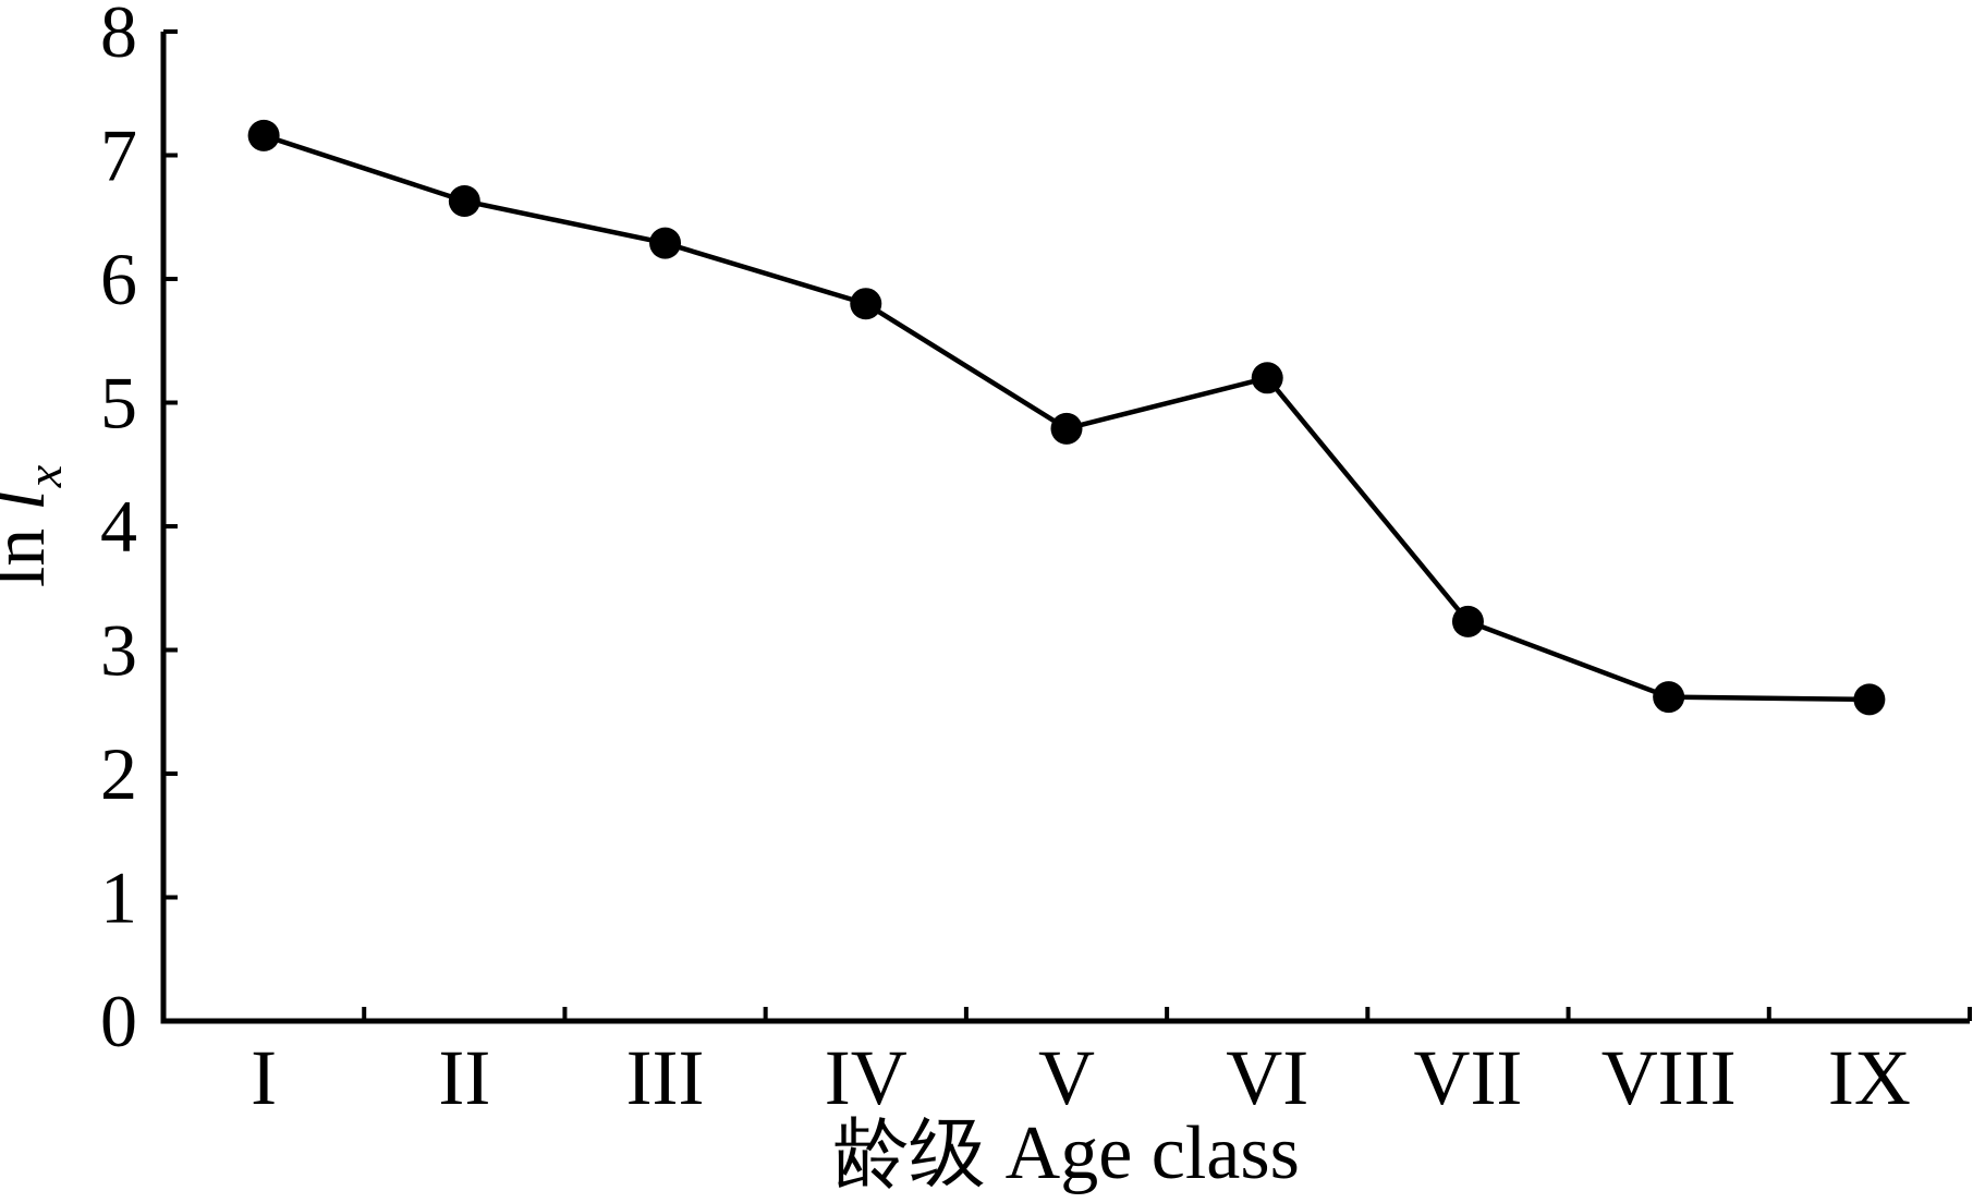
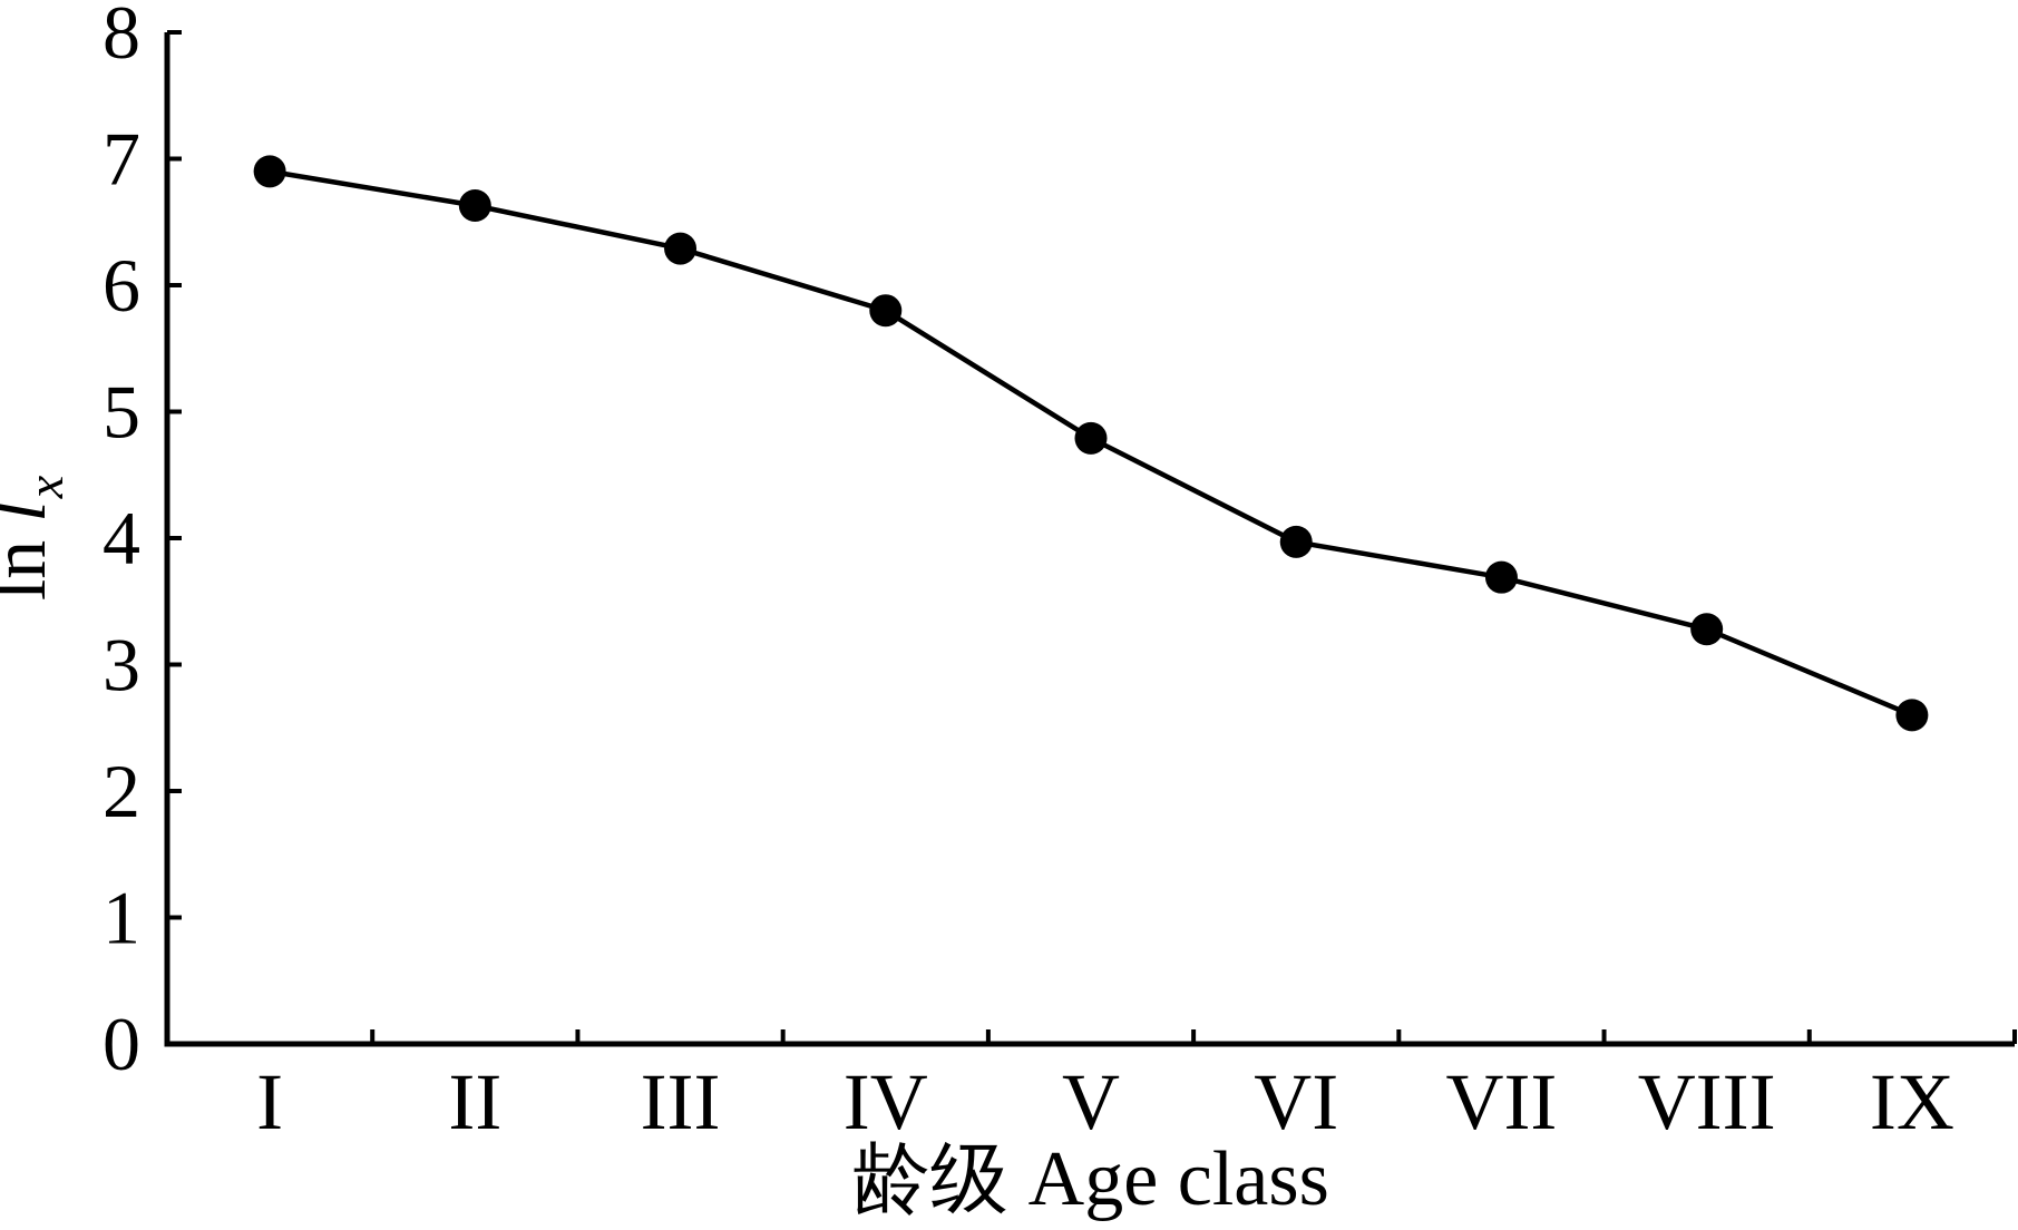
I: 7.16 -> 6.90
VI: 5.20 -> 3.97
VII: 3.23 -> 3.69
VIII: 2.62 -> 3.28
